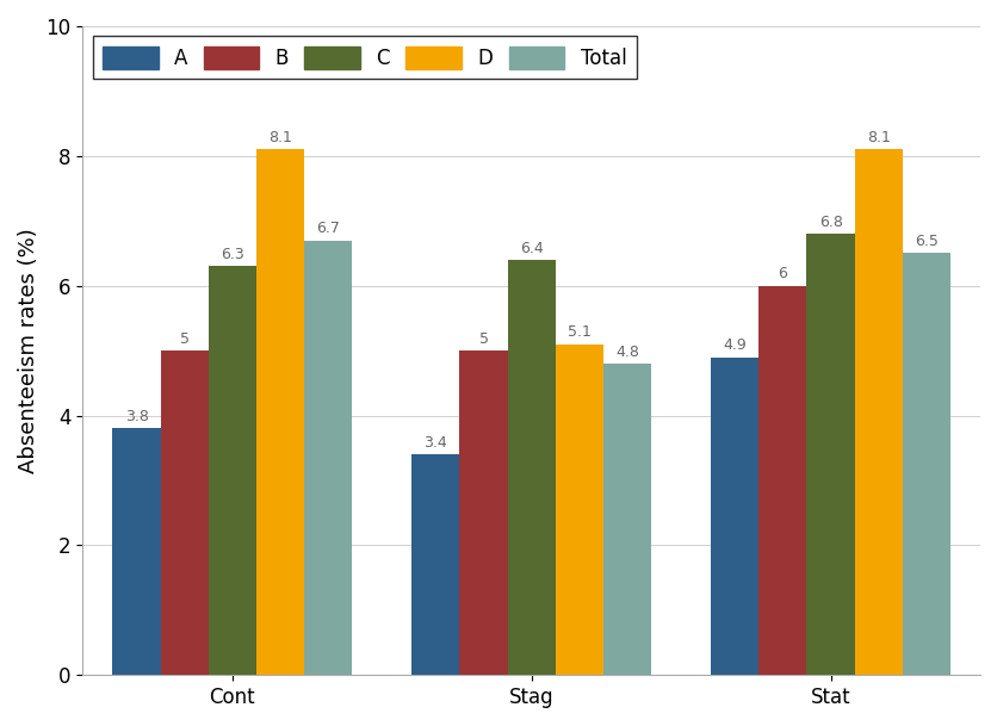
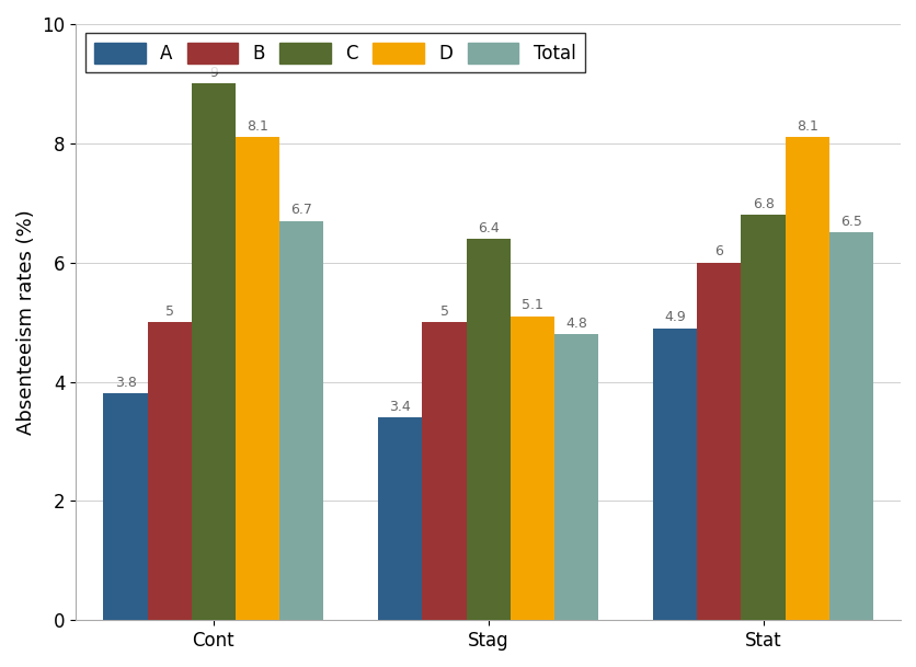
C/Cont: 6.3 -> 9
